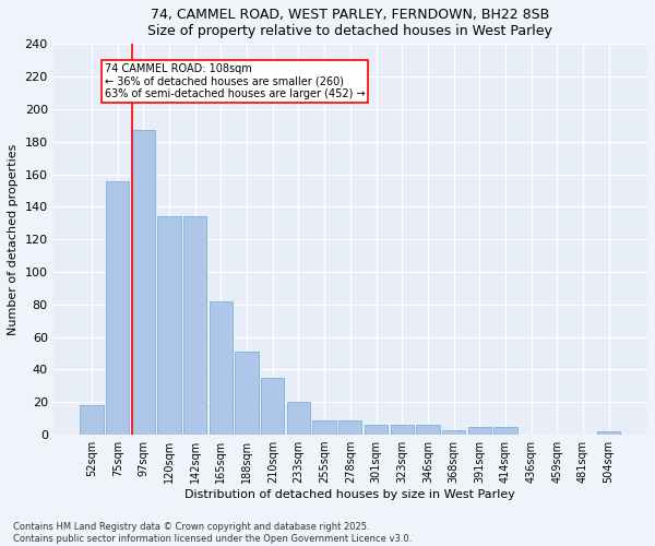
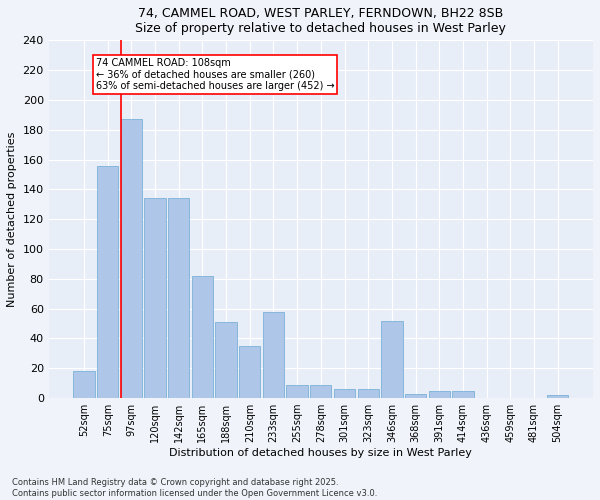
233sqm: 20 -> 58
346sqm: 6 -> 52
